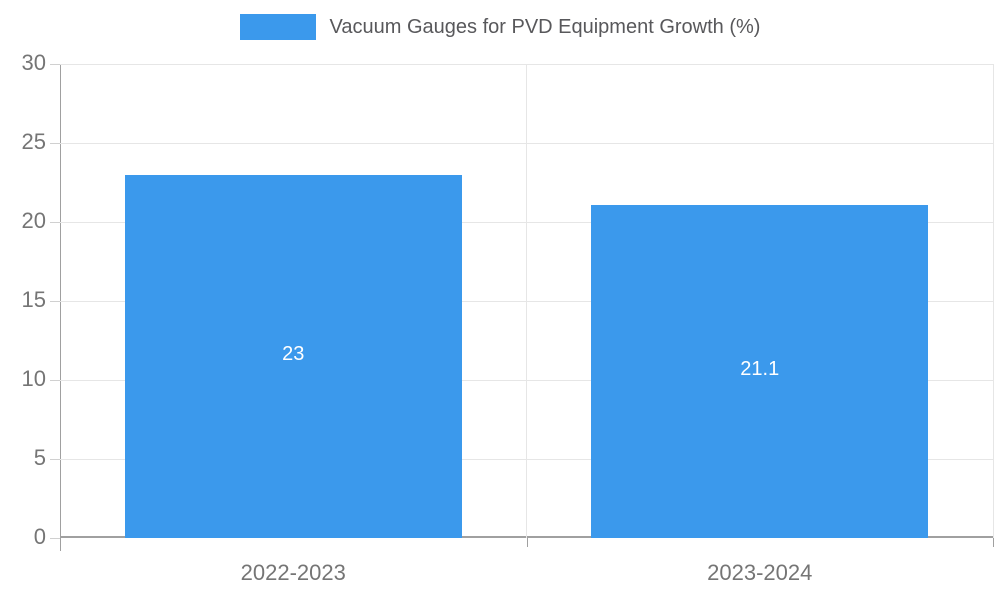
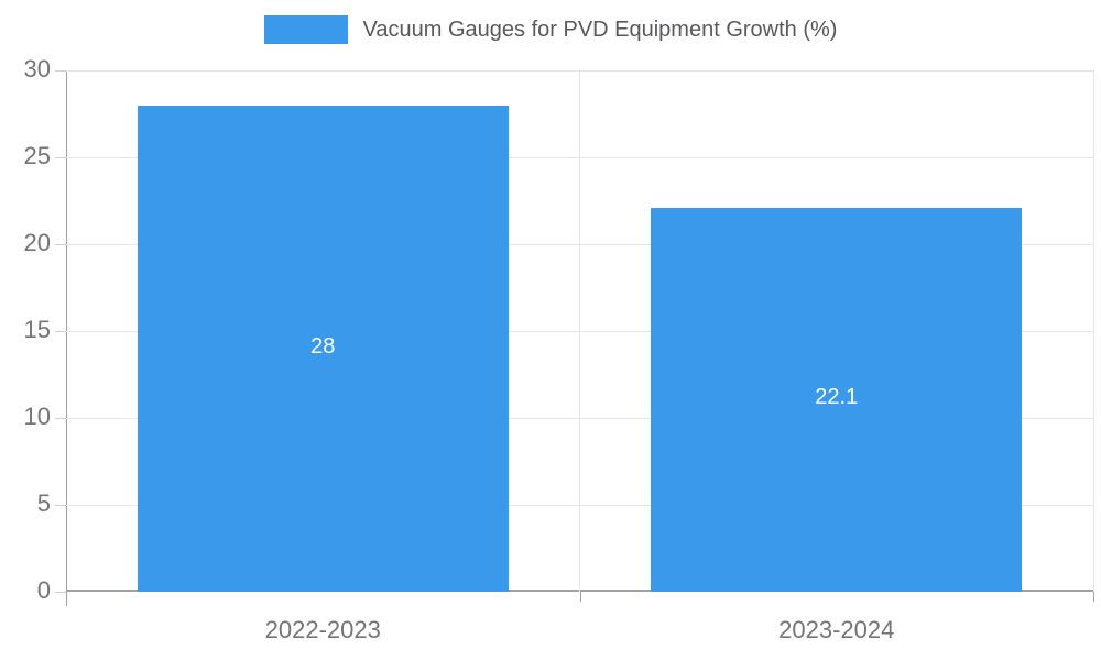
2022-2023: 23 -> 28
2023-2024: 21.1 -> 22.1
